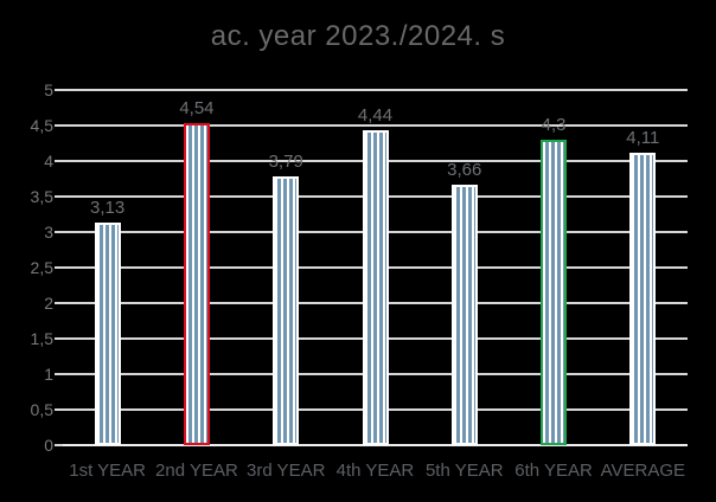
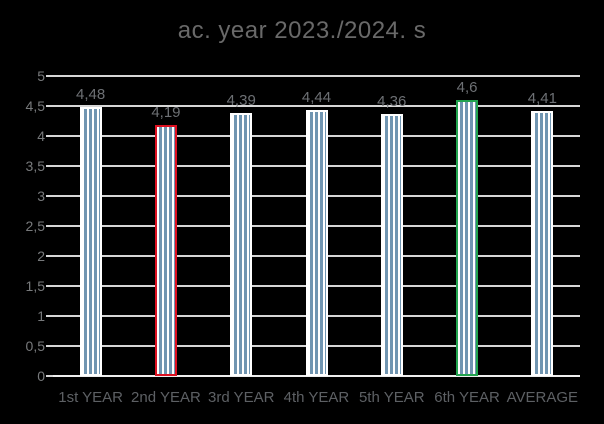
1st YEAR: 3,13 -> 4,48
2nd YEAR: 4,54 -> 4,19
3rd YEAR: 3,79 -> 4,39
5th YEAR: 3,66 -> 4,36
6th YEAR: 4,3 -> 4,6
AVERAGE: 4,11 -> 4,41
